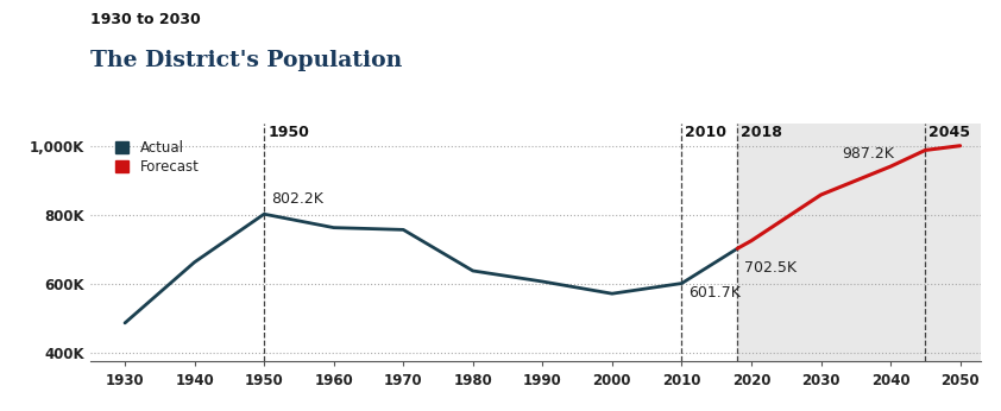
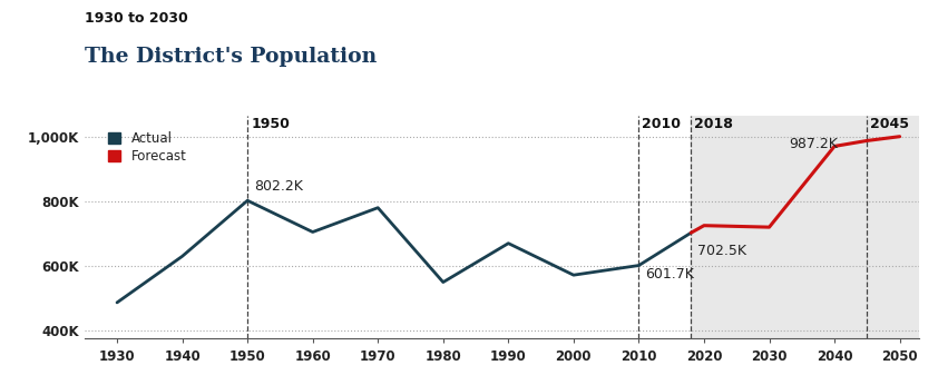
Actual/1940: 663K -> 630K
Actual/1960: 763K -> 705K
Actual/1970: 757K -> 780K
Actual/1980: 638K -> 550K
Actual/1990: 607K -> 670K
Forecast/2030: 858K -> 720K
Forecast/2040: 940K -> 970K
